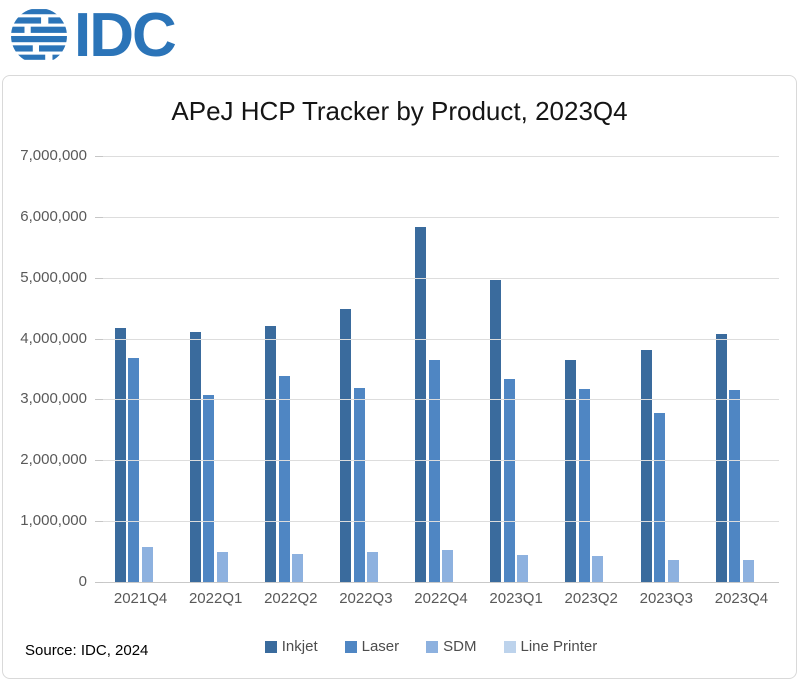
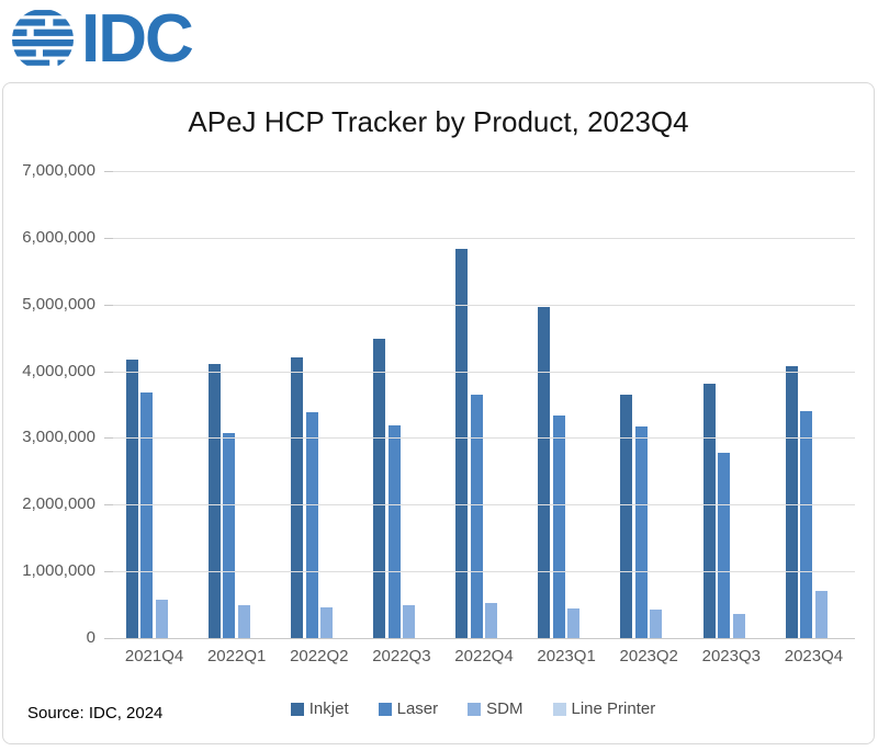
Laser/2023Q4: 3200000 -> 3400000
SDM/2023Q4: 400000 -> 700000
